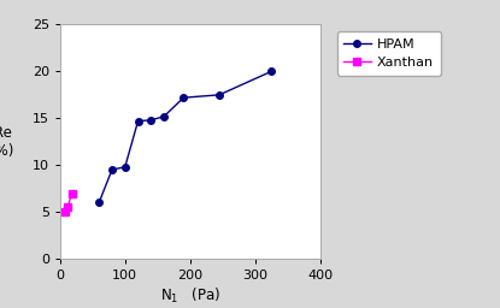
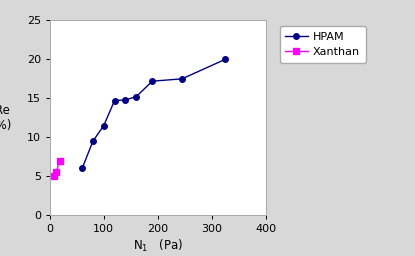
HPAM/100: 9.8 -> 11.5
